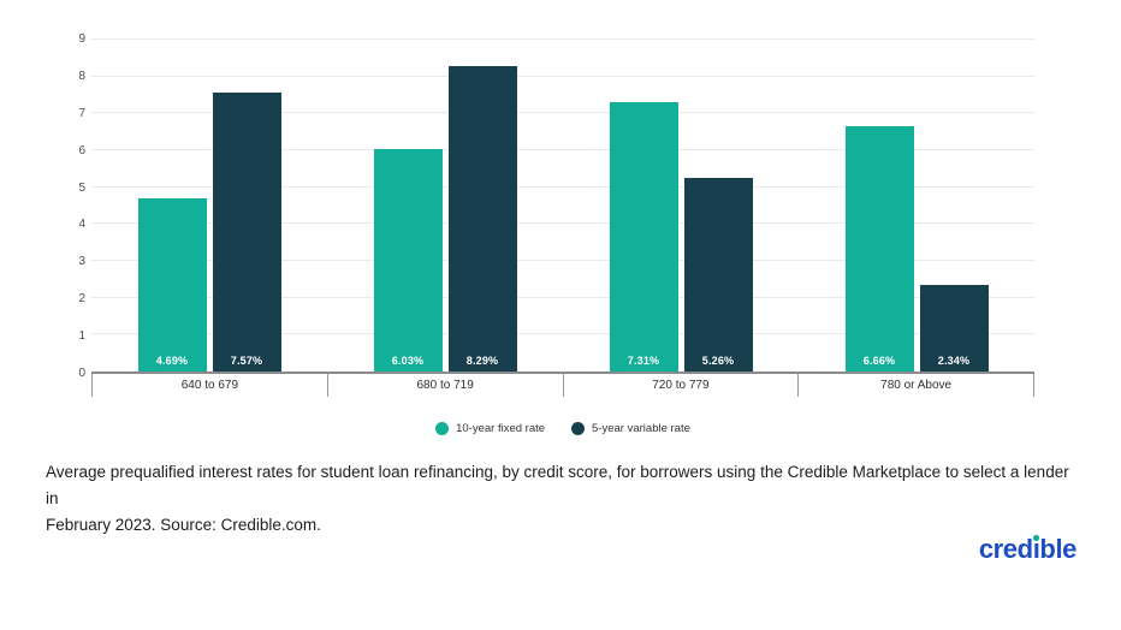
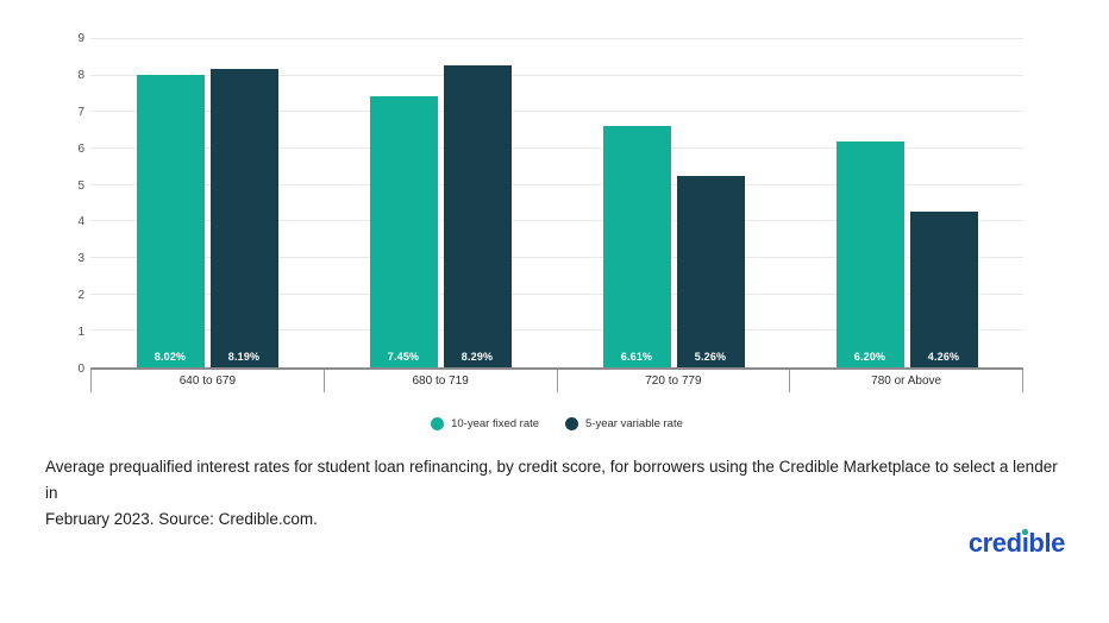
10-year fixed rate/640 to 679: 4.69% -> 8.02%
5-year variable rate/640 to 679: 7.57% -> 8.19%
10-year fixed rate/680 to 719: 6.03% -> 7.45%
10-year fixed rate/720 to 779: 7.31% -> 6.61%
10-year fixed rate/780 or Above: 6.66% -> 6.20%
5-year variable rate/780 or Above: 2.34% -> 4.26%
